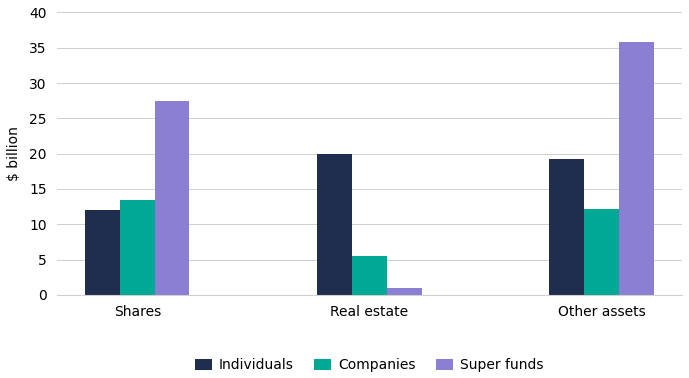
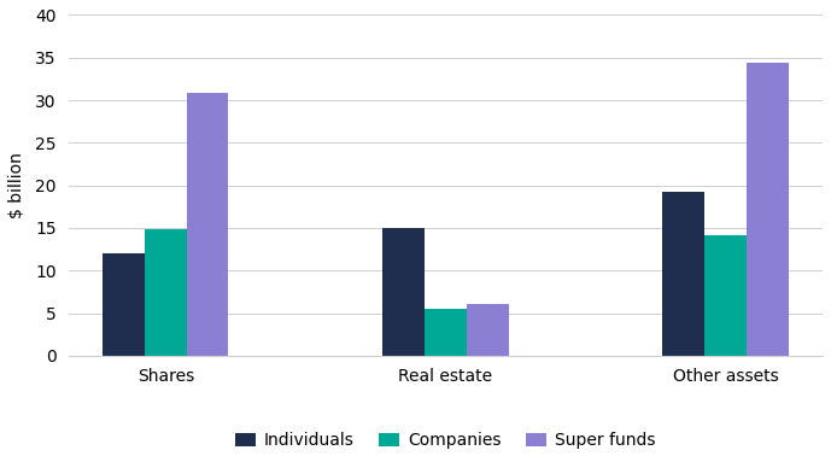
Companies/Shares: 13.5 -> 14.8
Super funds/Shares: 27.5 -> 30.8
Individuals/Real estate: 20.0 -> 15.0
Super funds/Real estate: 1.0 -> 6.0
Companies/Other assets: 12.2 -> 14.2
Super funds/Other assets: 35.8 -> 34.4
